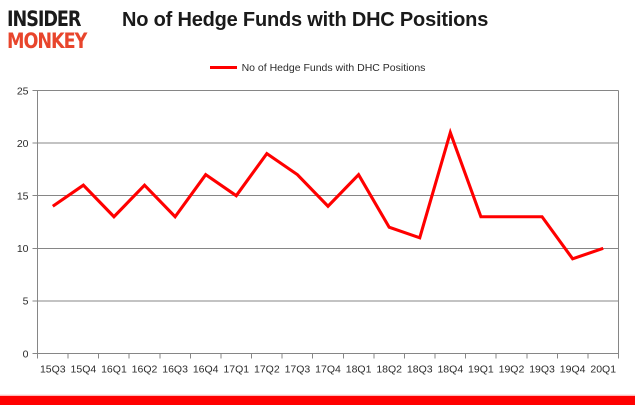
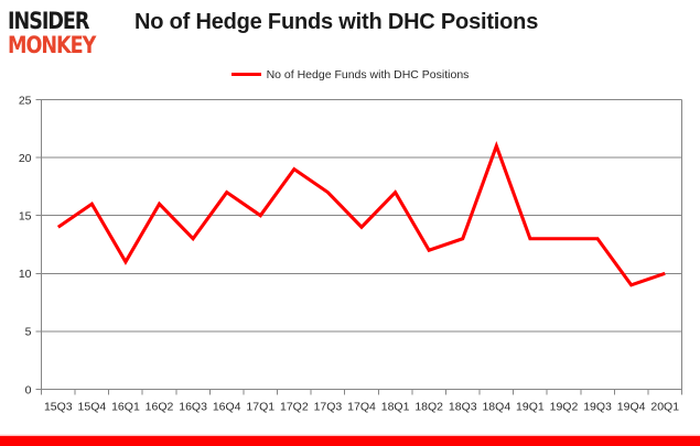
16Q1: 13 -> 11
18Q3: 11 -> 13
